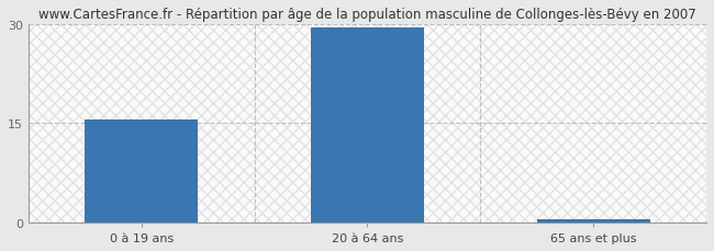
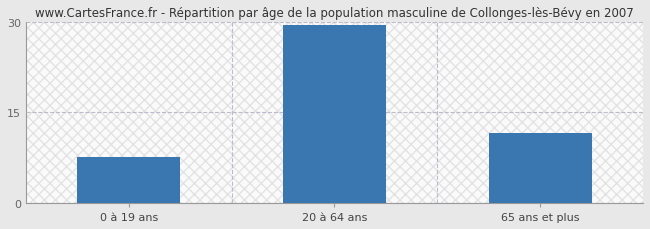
0 à 19 ans: 15.5 -> 7.6
65 ans et plus: 0.5 -> 11.6
